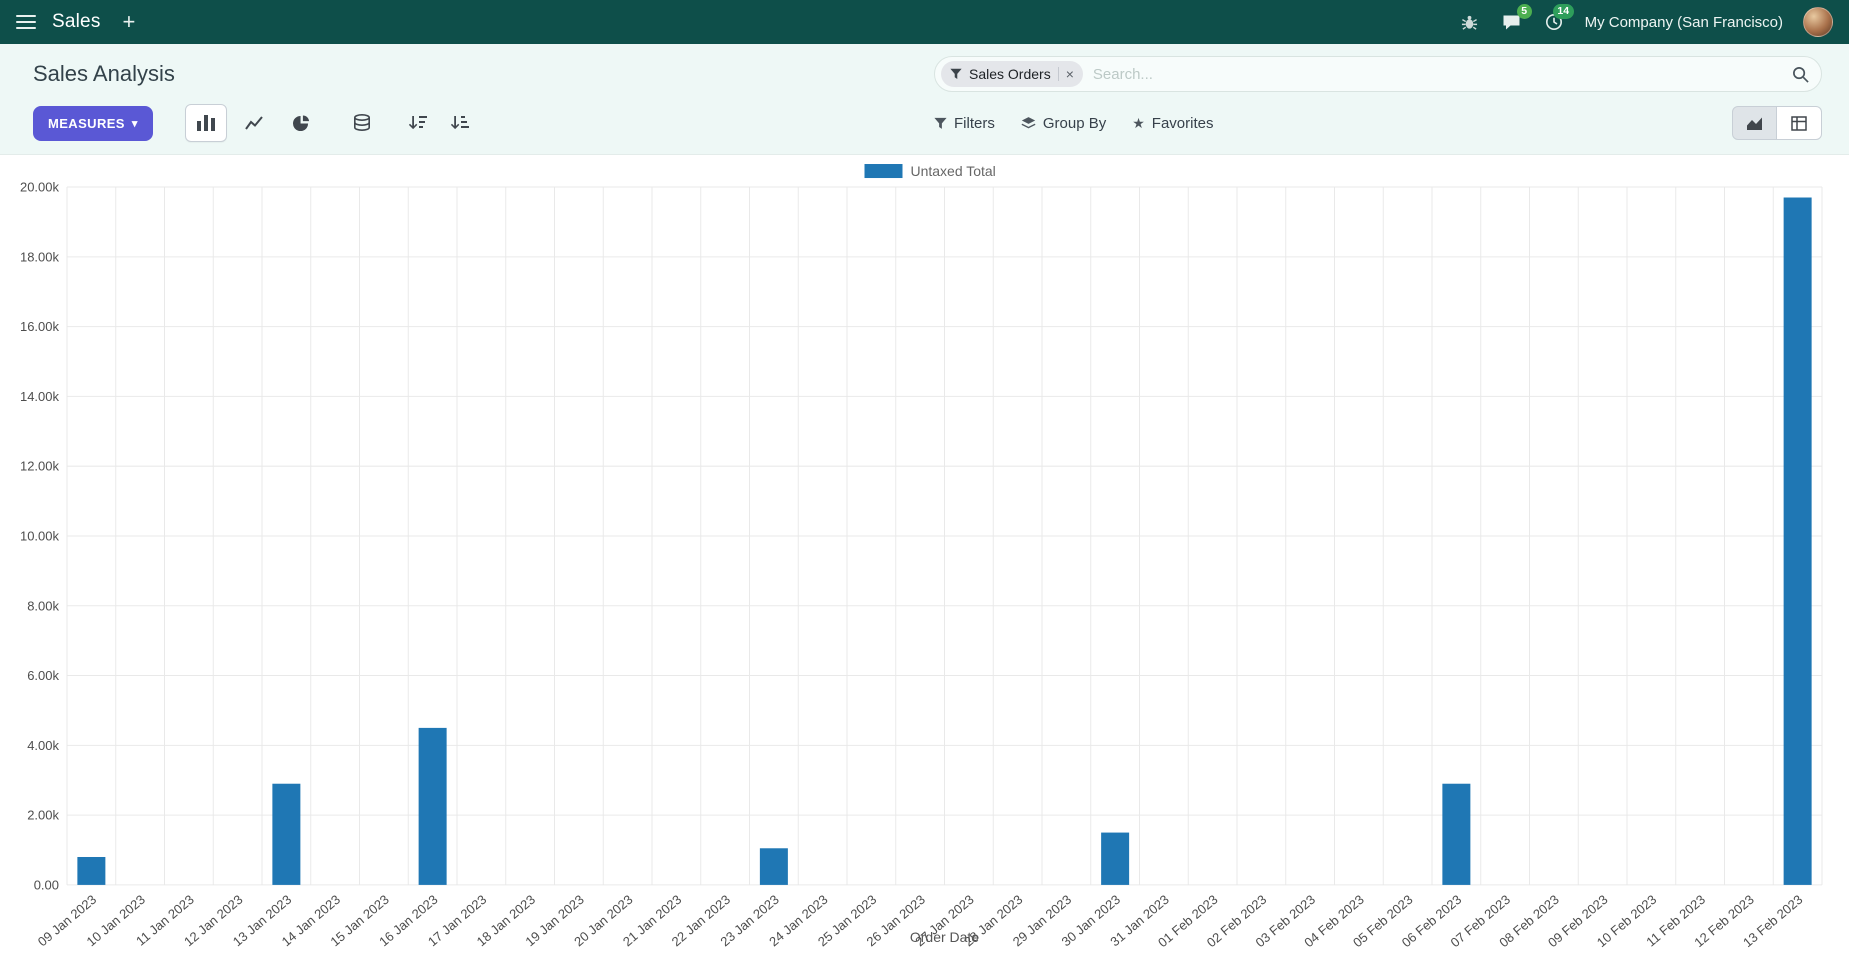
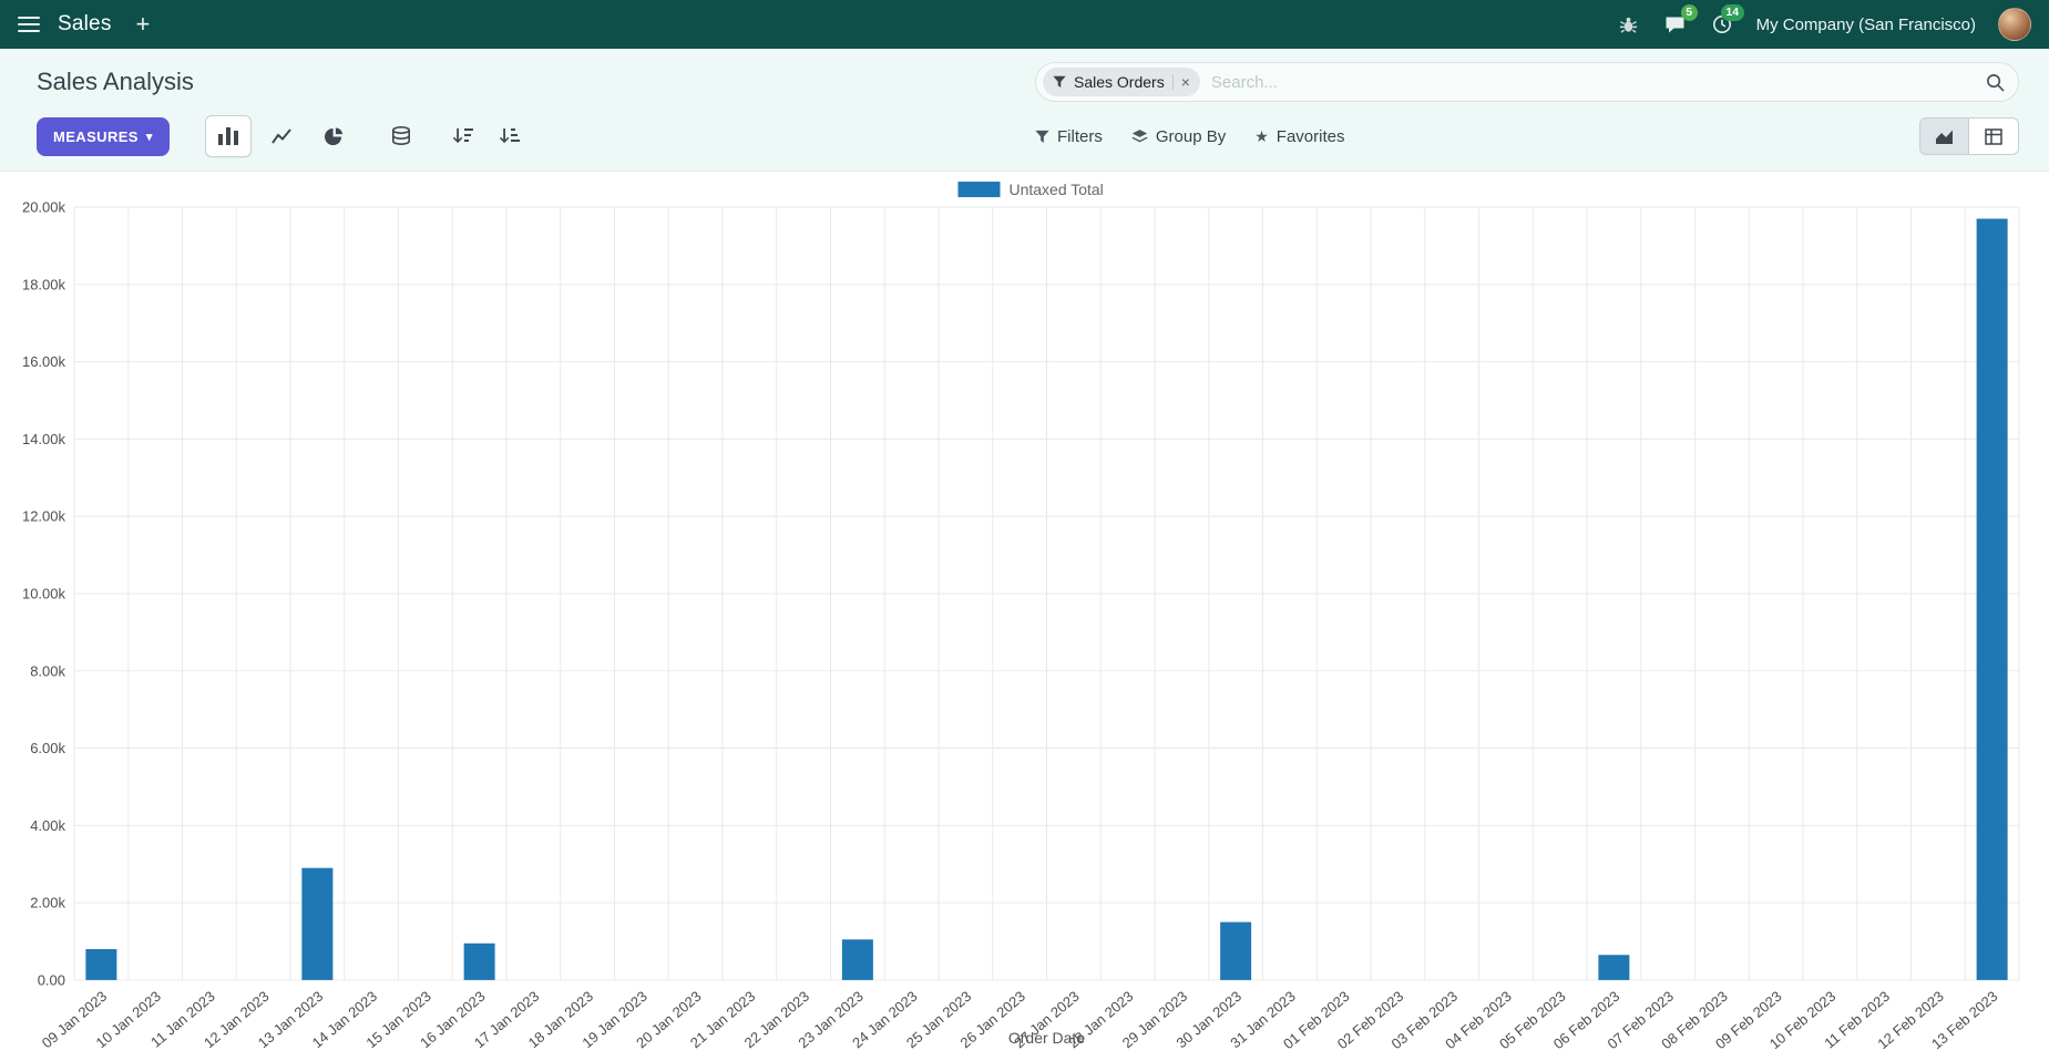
16 Jan 2023: 4.5k -> 1.0k
06 Feb 2023: 2.9k -> 0.6k
